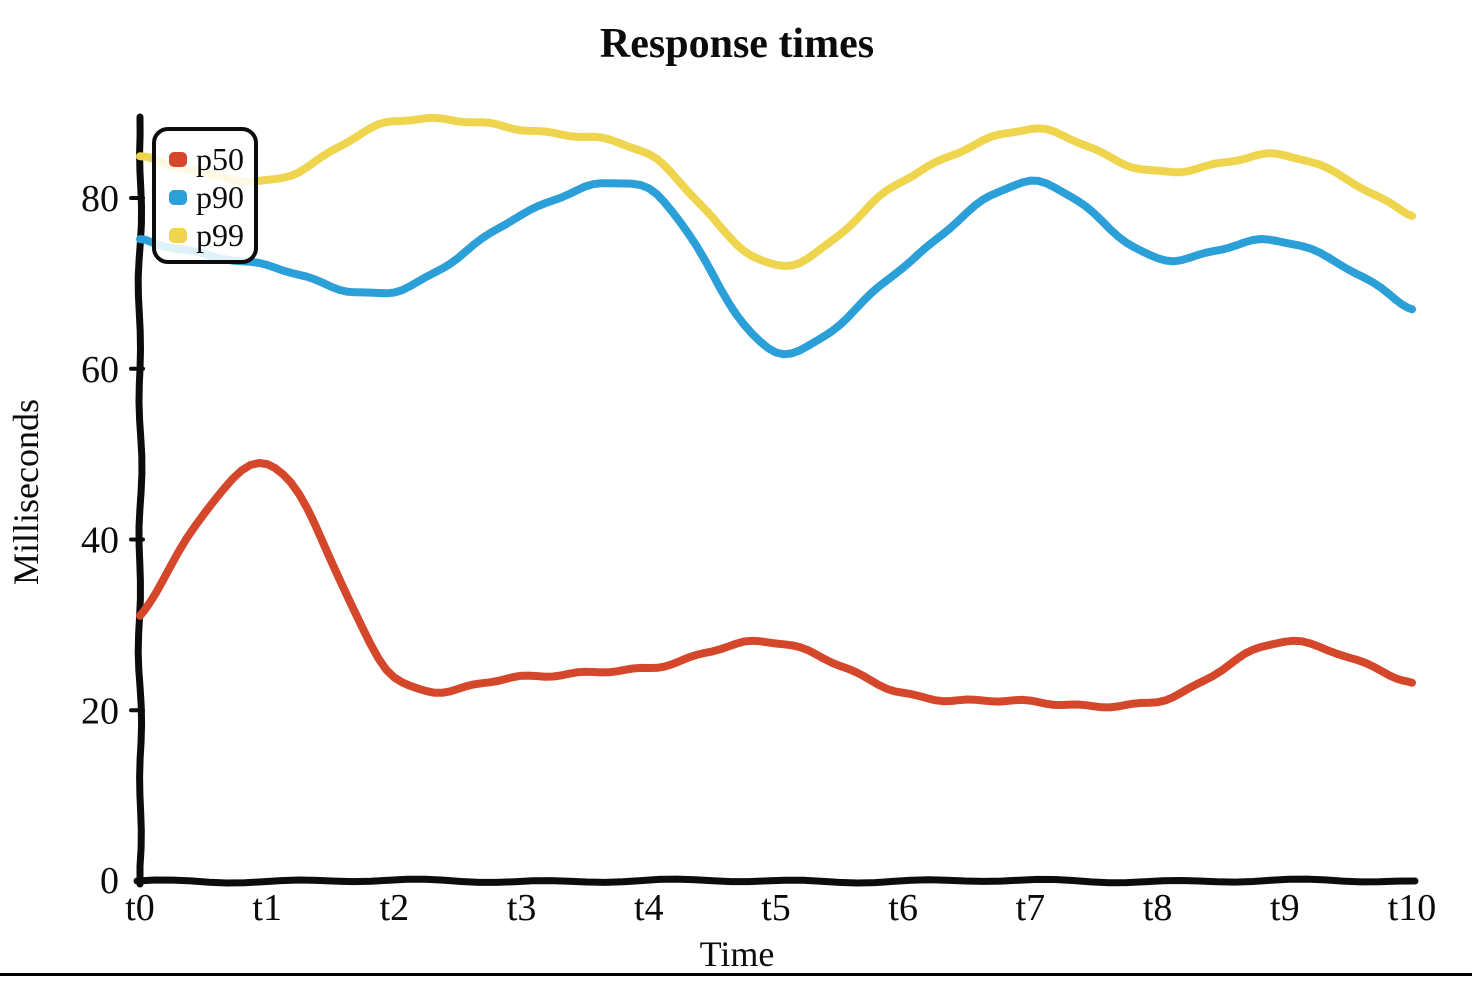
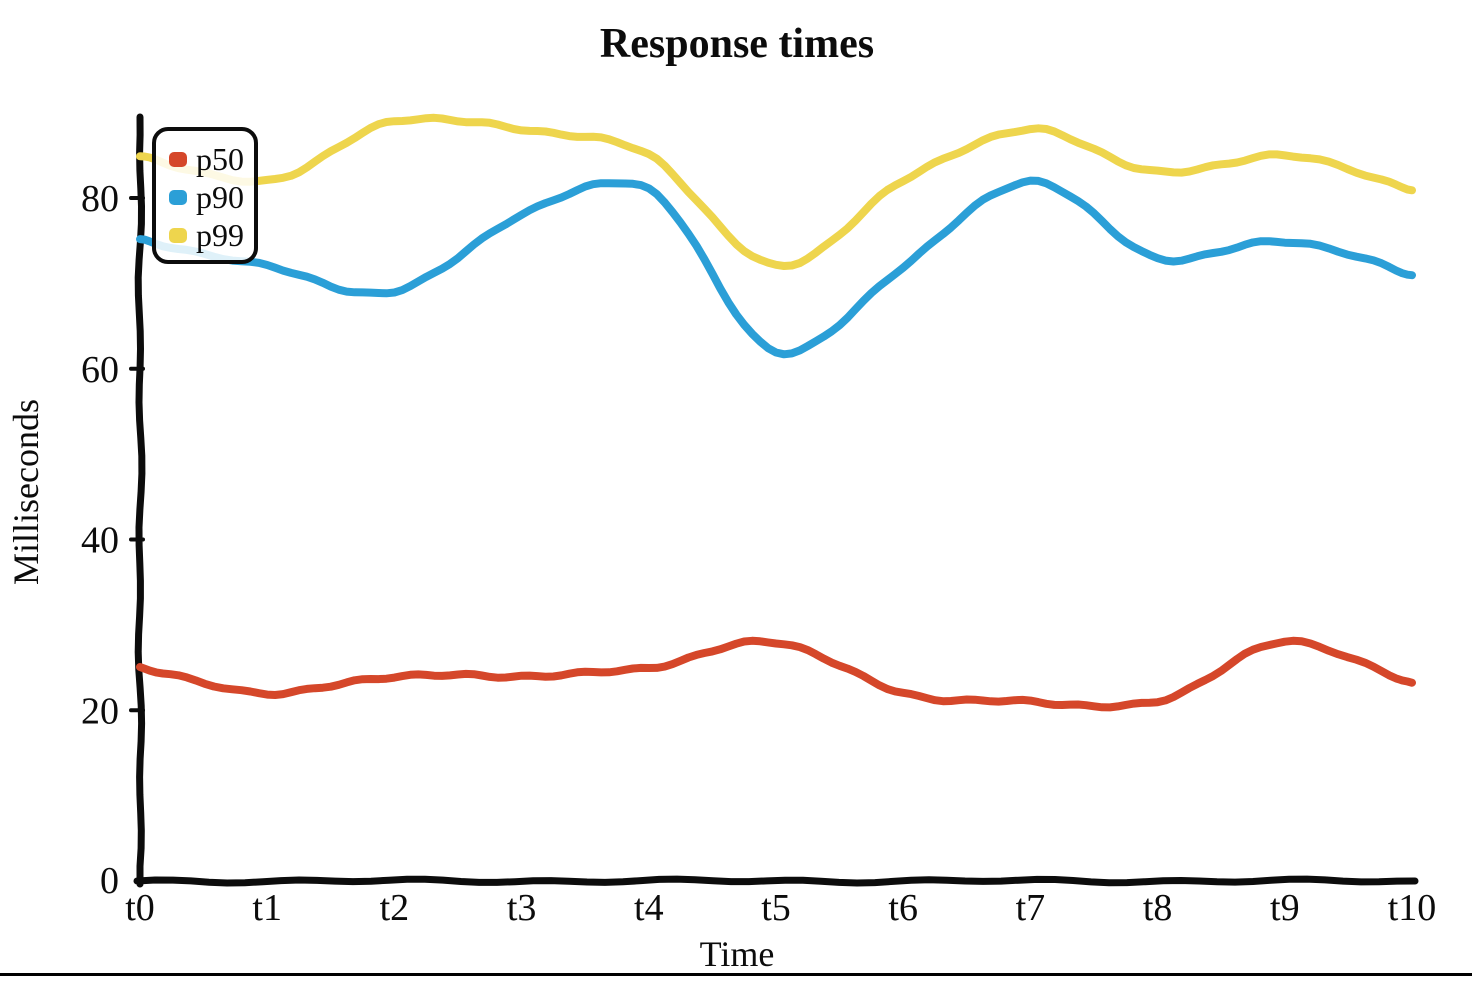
p50/t0: 31 -> 25
p50/t1: 49 -> 22
p90/t10: 67 -> 71
p99/t10: 78 -> 81
